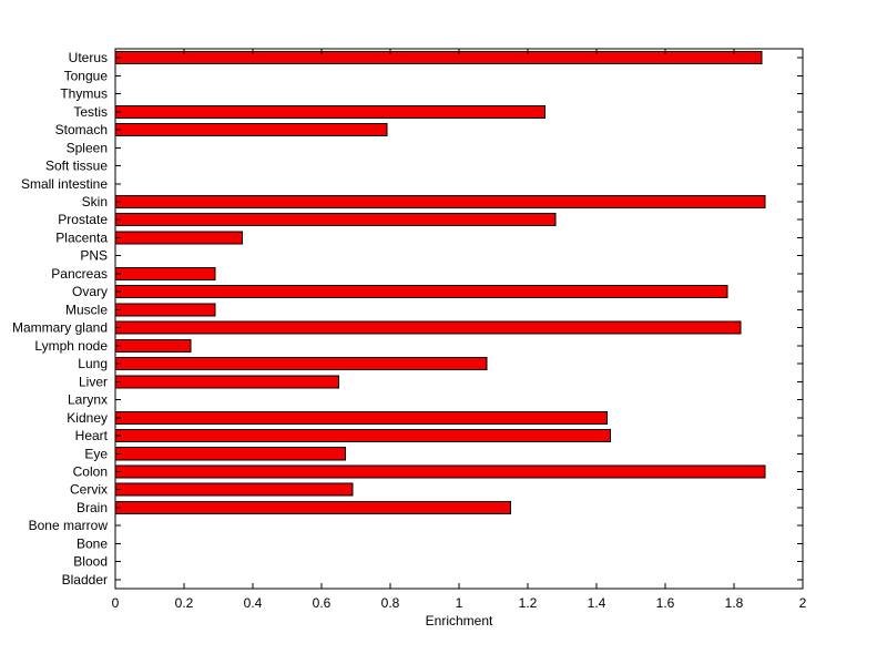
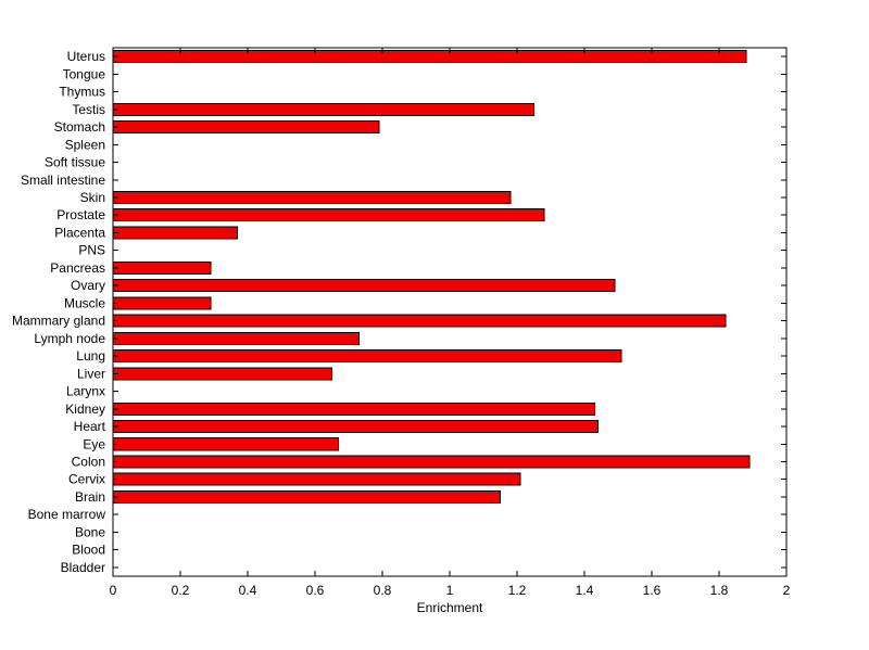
Skin: 1.89 -> 1.18
Ovary: 1.78 -> 1.49
Lymph node: 0.22 -> 0.73
Lung: 1.08 -> 1.51
Cervix: 0.69 -> 1.21
